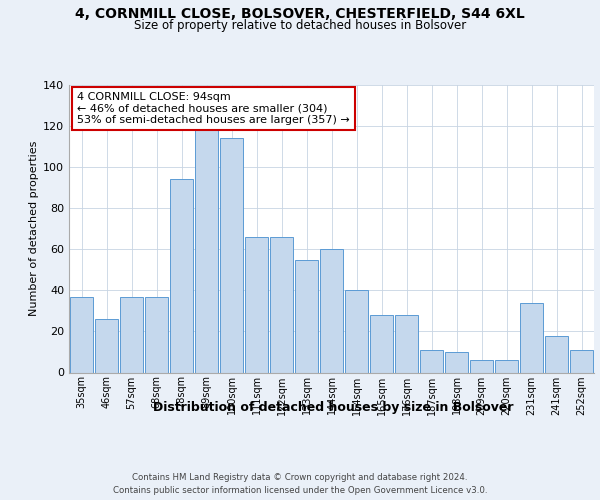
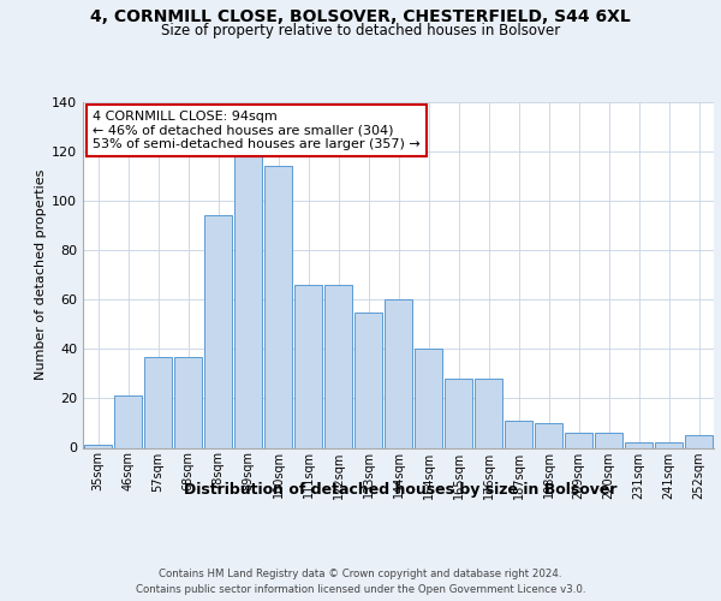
35sqm: 37 -> 1
46sqm: 26 -> 21
231sqm: 34 -> 2
241sqm: 18 -> 2
252sqm: 11 -> 5
